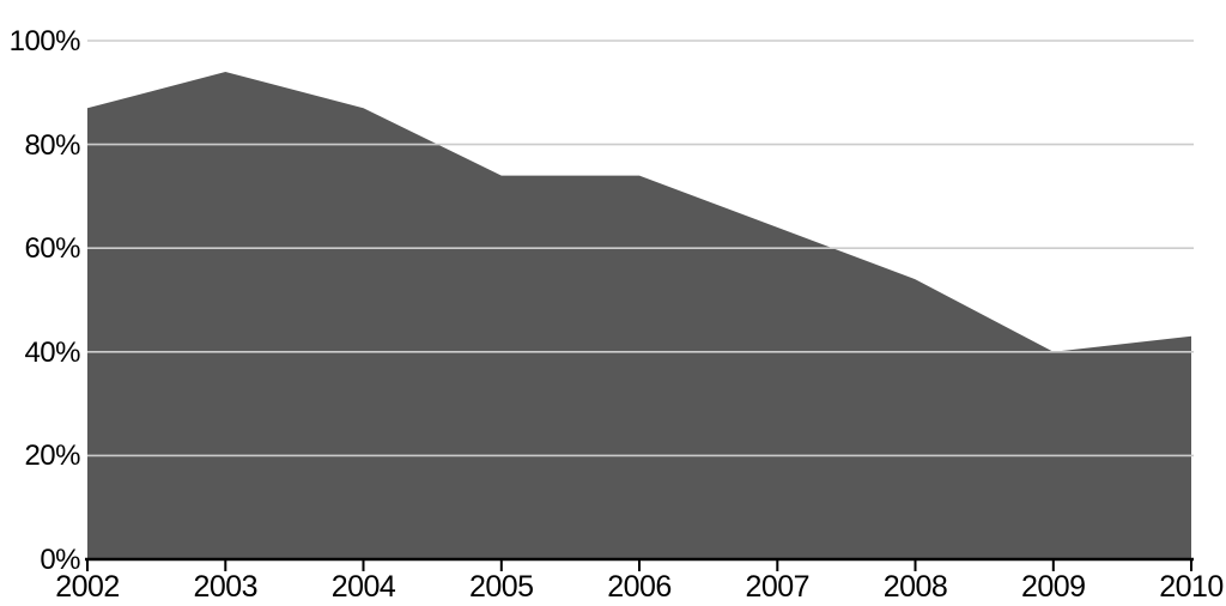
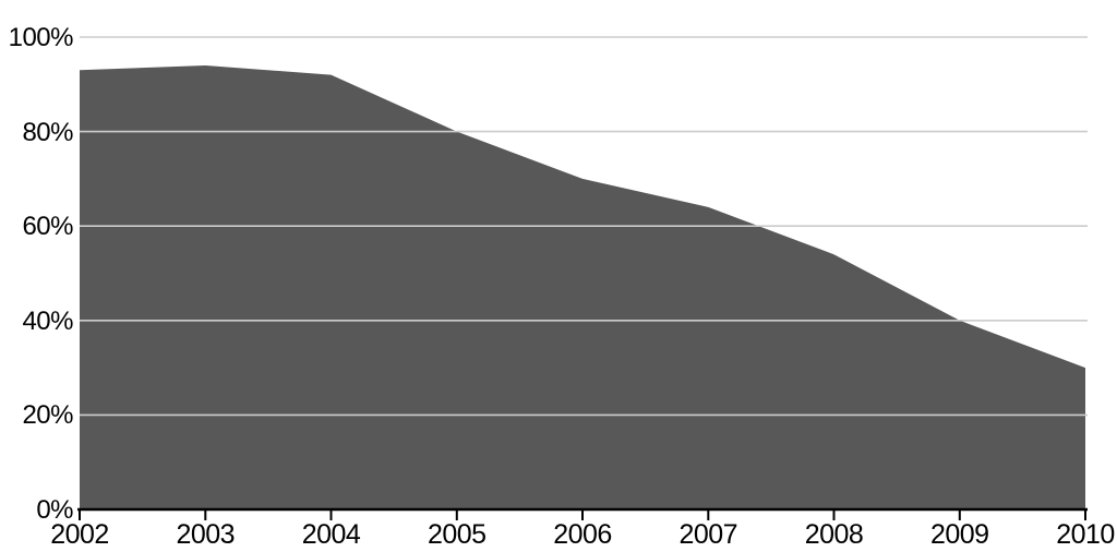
2002: 87% -> 93%
2004: 87% -> 92%
2005: 74% -> 80%
2006: 74% -> 70%
2010: 43% -> 30%
